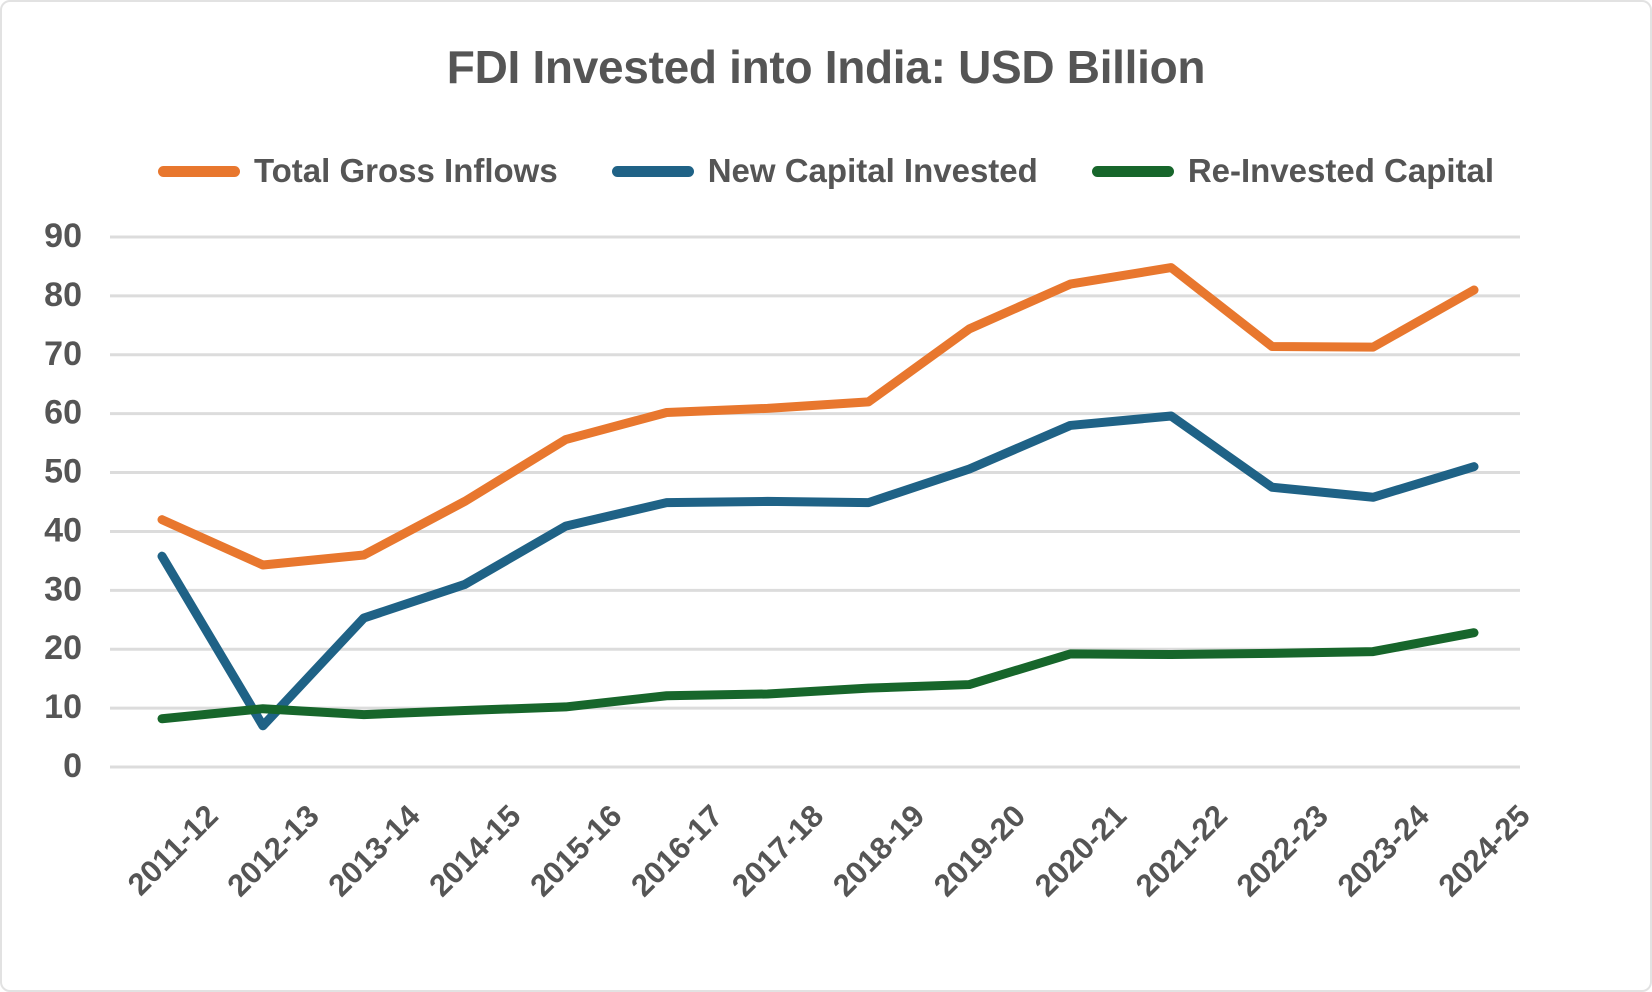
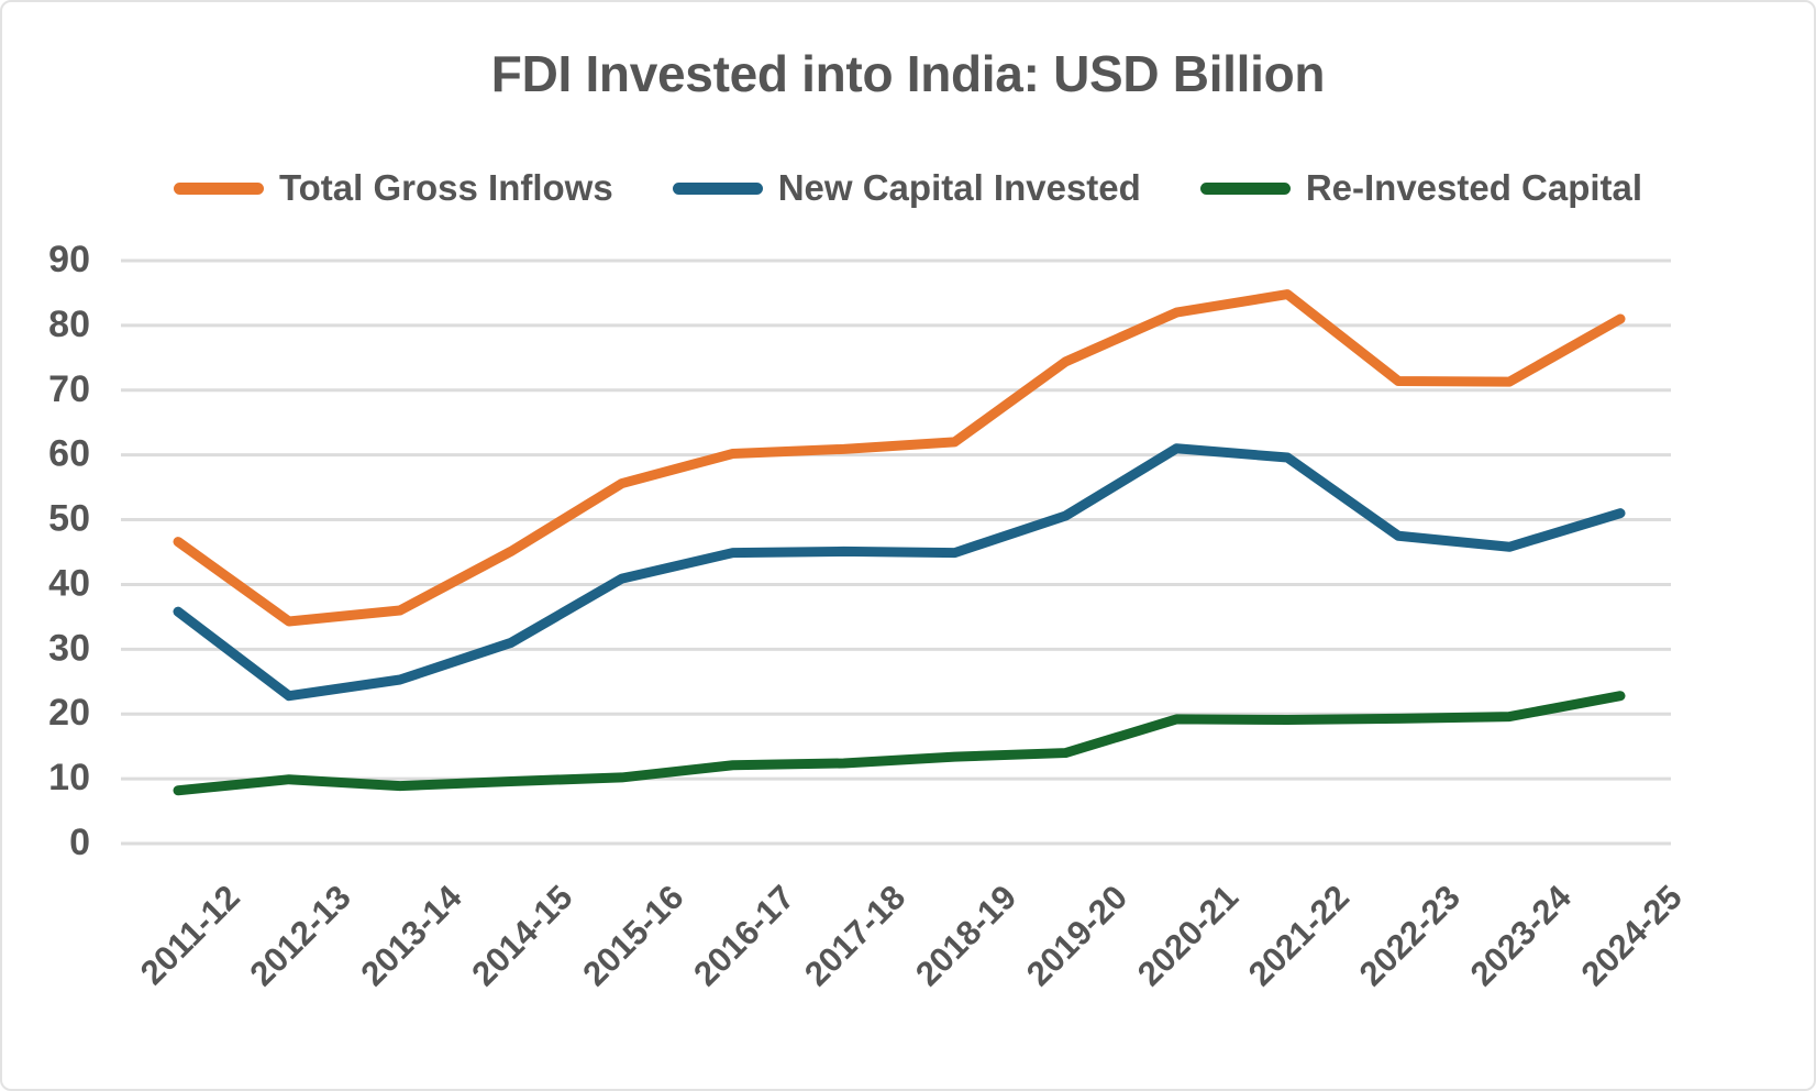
Total Gross Inflows/2011-12: 42 -> 47
New Capital Invested/2012-13: 7 -> 23
New Capital Invested/2020-21: 58 -> 61
